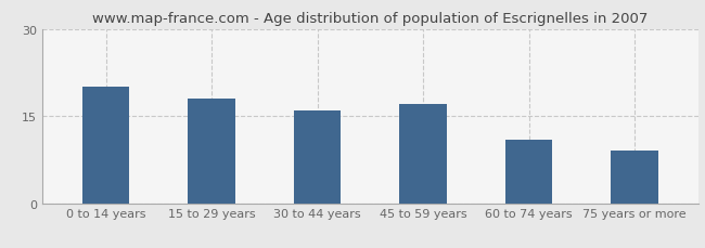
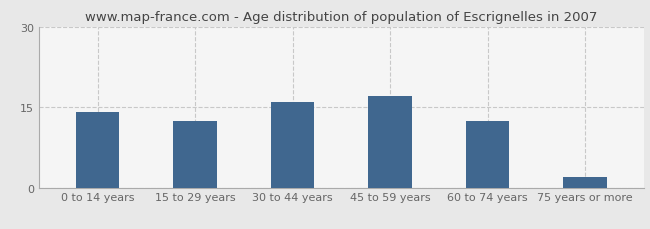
0 to 14 years: 20.0 -> 14.0
15 to 29 years: 18.0 -> 12.5
60 to 74 years: 11.0 -> 12.5
75 years or more: 9.0 -> 2.0
